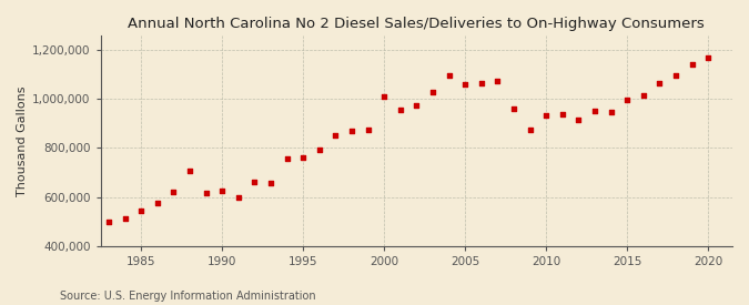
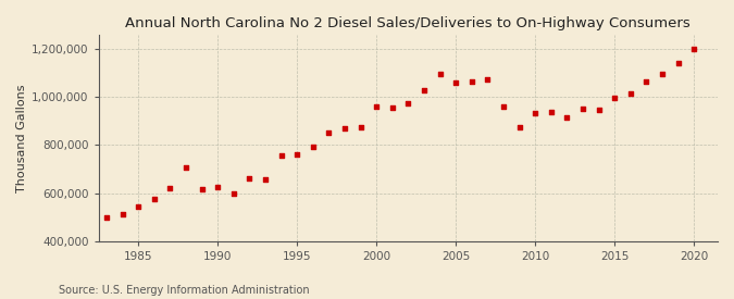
2000: 1,010,000 -> 960,000
2020: 1,170,000 -> 1,200,000
